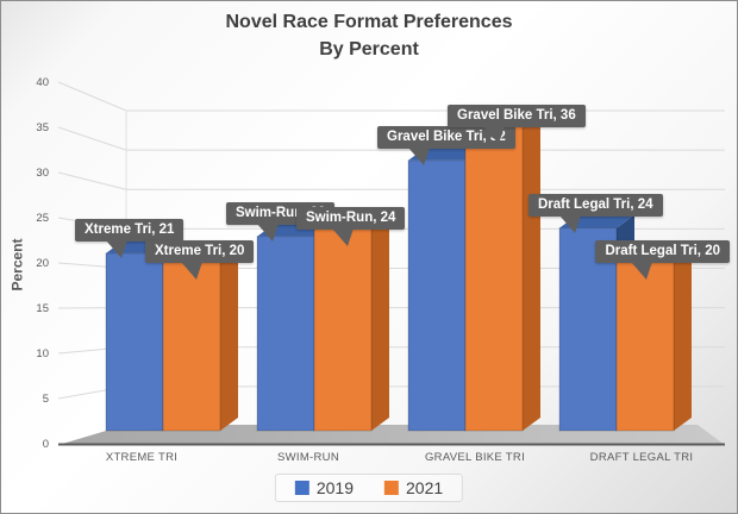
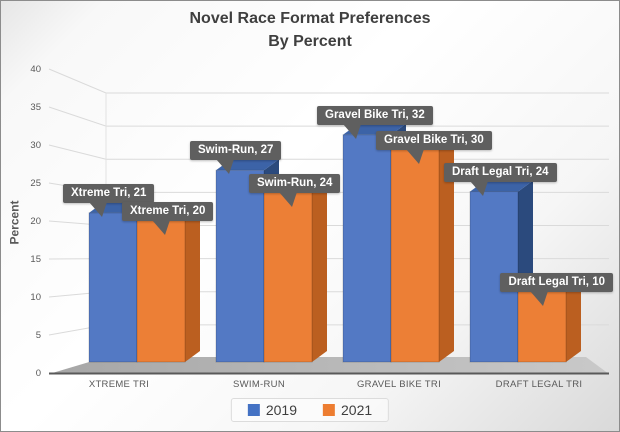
2019/SWIM-RUN: 23 -> 27
2021/GRAVEL BIKE TRI: 36 -> 30
2021/DRAFT LEGAL TRI: 20 -> 10
